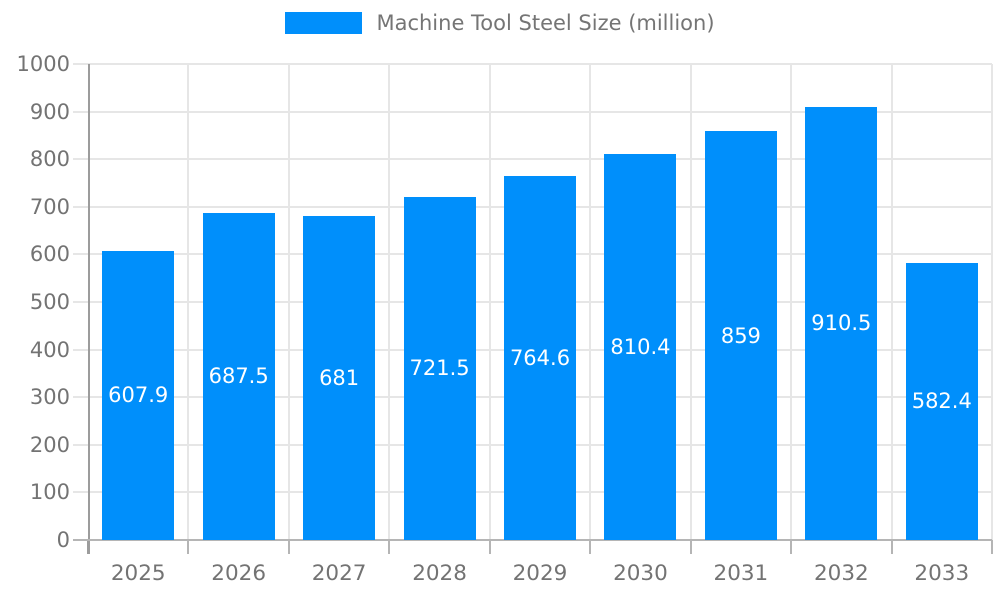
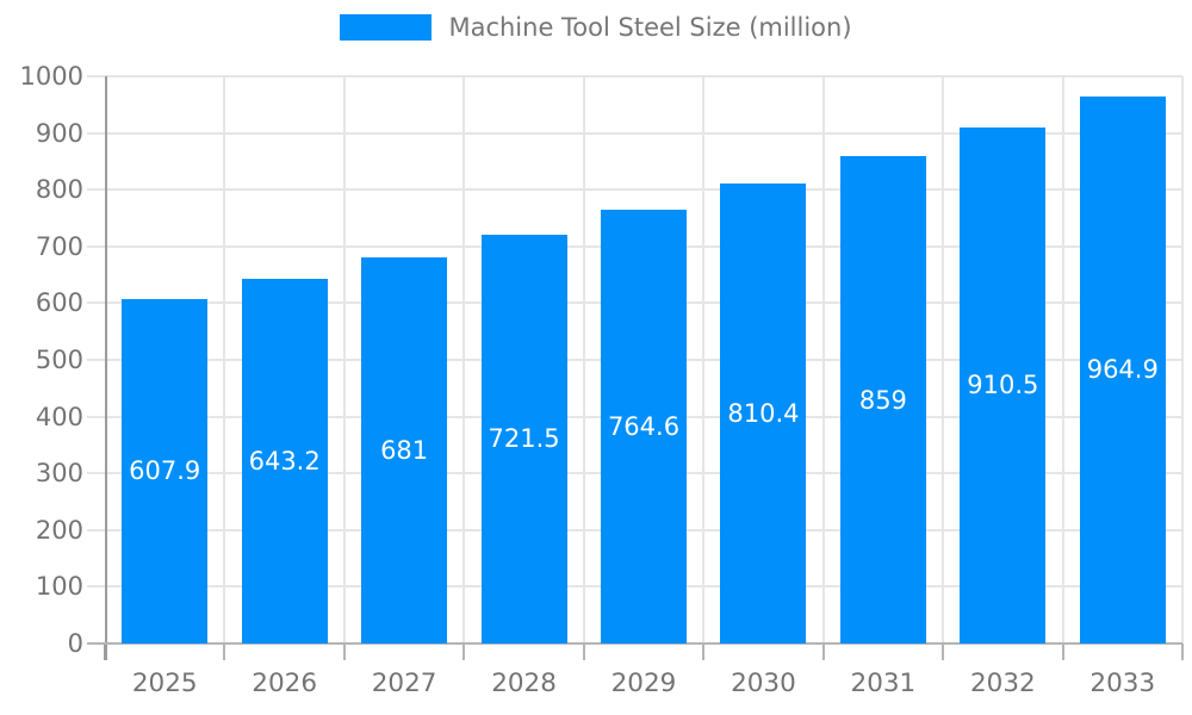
2026: 687.5 -> 643.2
2033: 582.4 -> 964.9
